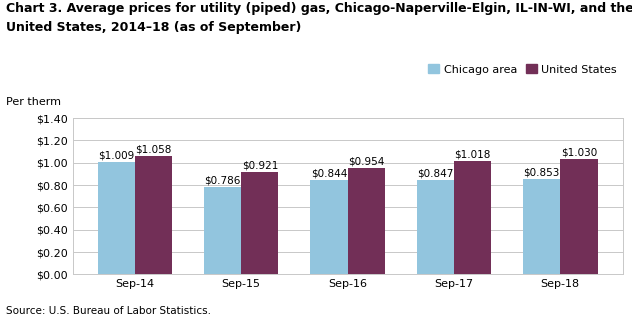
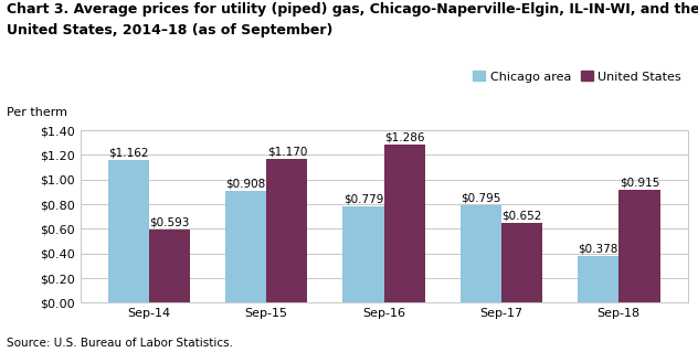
Chicago area/Sep-14: $1.009 -> $1.162
United States/Sep-14: $1.058 -> $0.593
Chicago area/Sep-15: $0.786 -> $0.908
United States/Sep-15: $0.921 -> $1.170
Chicago area/Sep-16: $0.844 -> $0.779
United States/Sep-16: $0.954 -> $1.286
Chicago area/Sep-17: $0.847 -> $0.795
United States/Sep-17: $1.018 -> $0.652
Chicago area/Sep-18: $0.853 -> $0.378
United States/Sep-18: $1.030 -> $0.915
